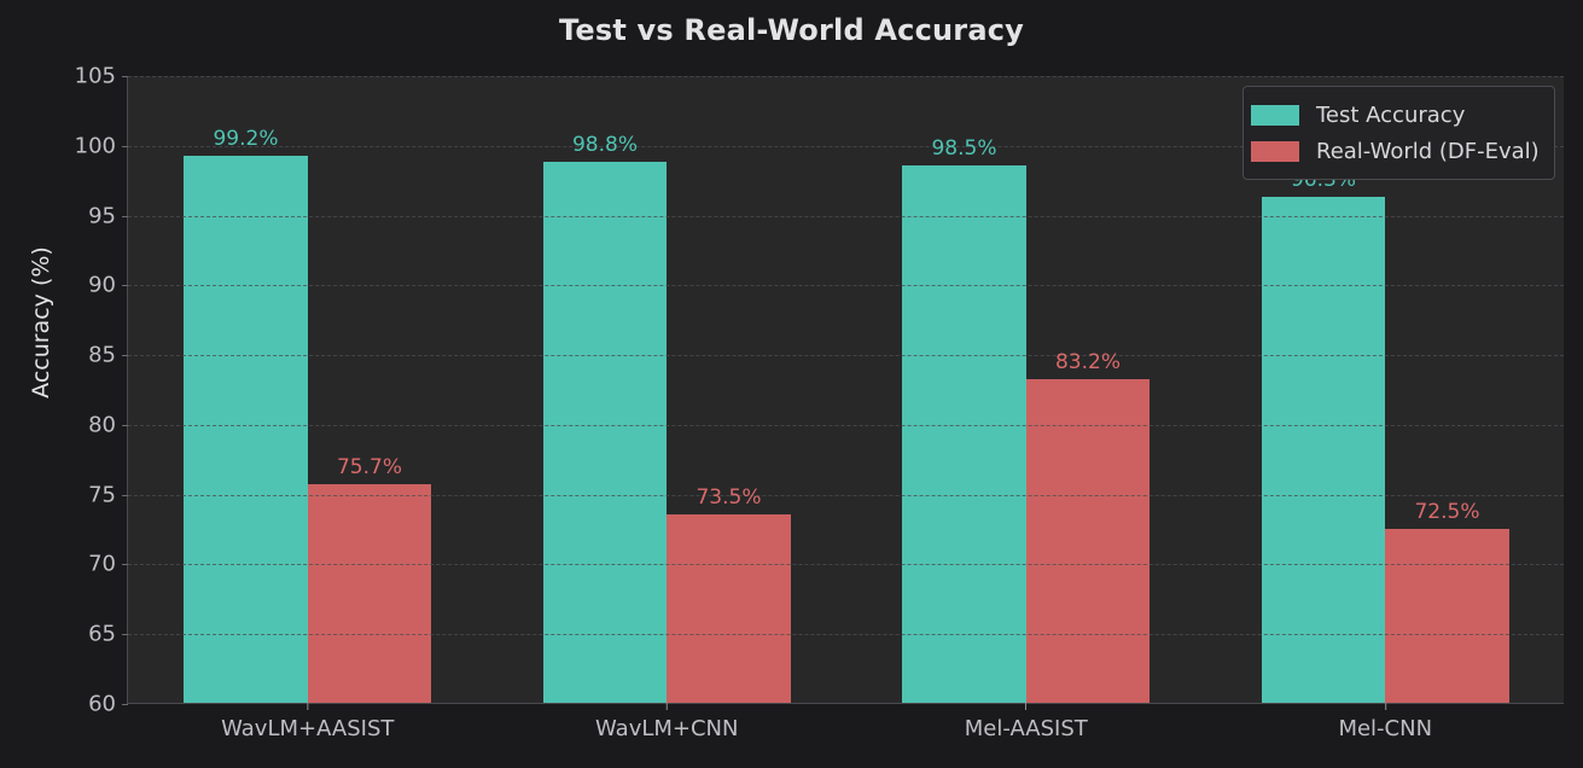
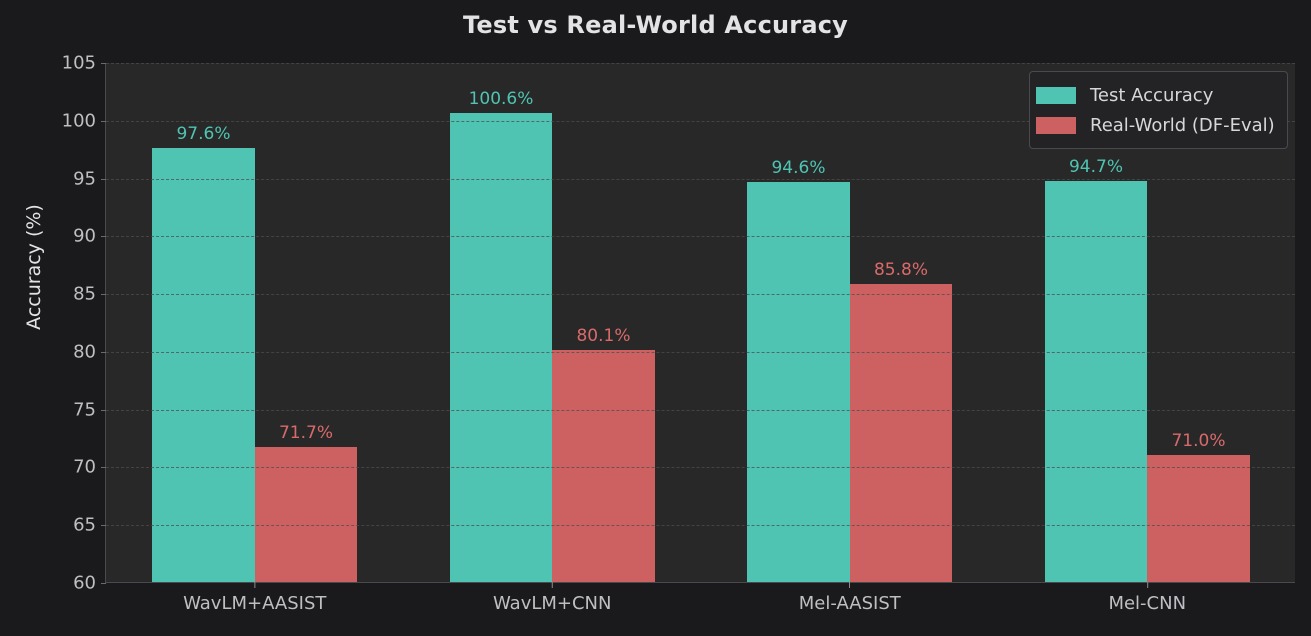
Test Accuracy/WavLM+AASIST: 99.2% -> 97.6%
Real-World (DF-Eval)/WavLM+AASIST: 75.7% -> 71.7%
Test Accuracy/WavLM+CNN: 98.8% -> 100.6%
Real-World (DF-Eval)/WavLM+CNN: 73.5% -> 80.1%
Test Accuracy/Mel-AASIST: 98.5% -> 94.6%
Real-World (DF-Eval)/Mel-AASIST: 83.2% -> 85.8%
Test Accuracy/Mel-CNN: 96.3% -> 94.7%
Real-World (DF-Eval)/Mel-CNN: 72.5% -> 71.0%
